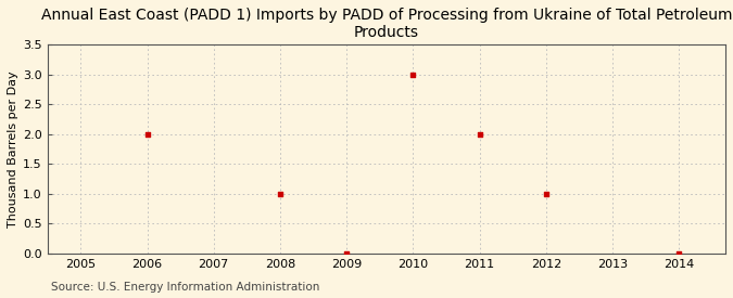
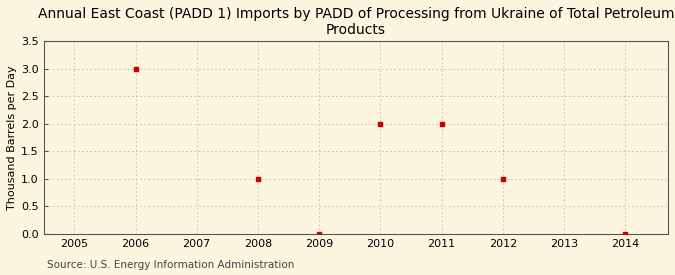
2006: 2 -> 3
2010: 3 -> 2
